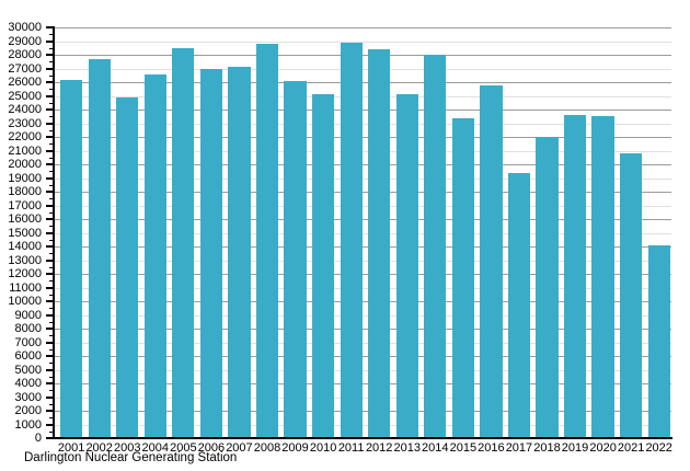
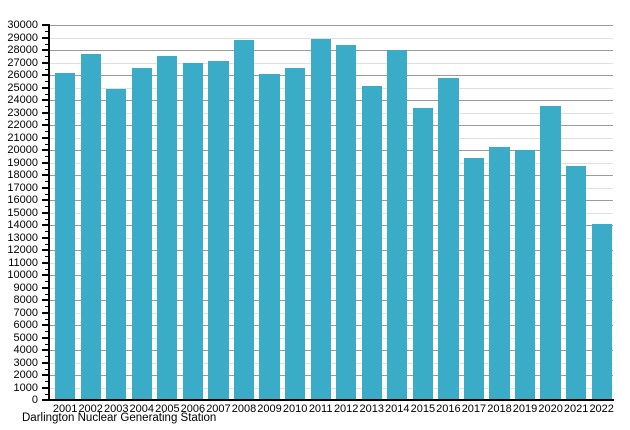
2005: 28500 -> 27500
2010: 25100 -> 26600
2018: 22000 -> 20200
2019: 23600 -> 20000
2021: 20800 -> 18800
